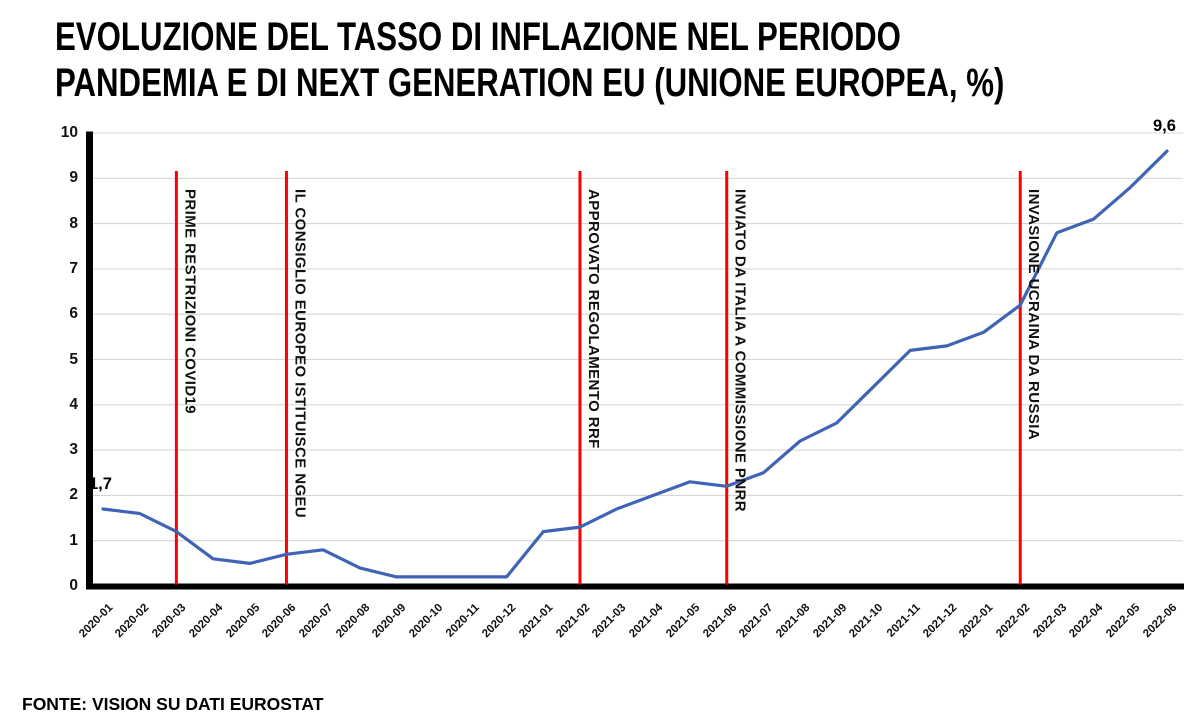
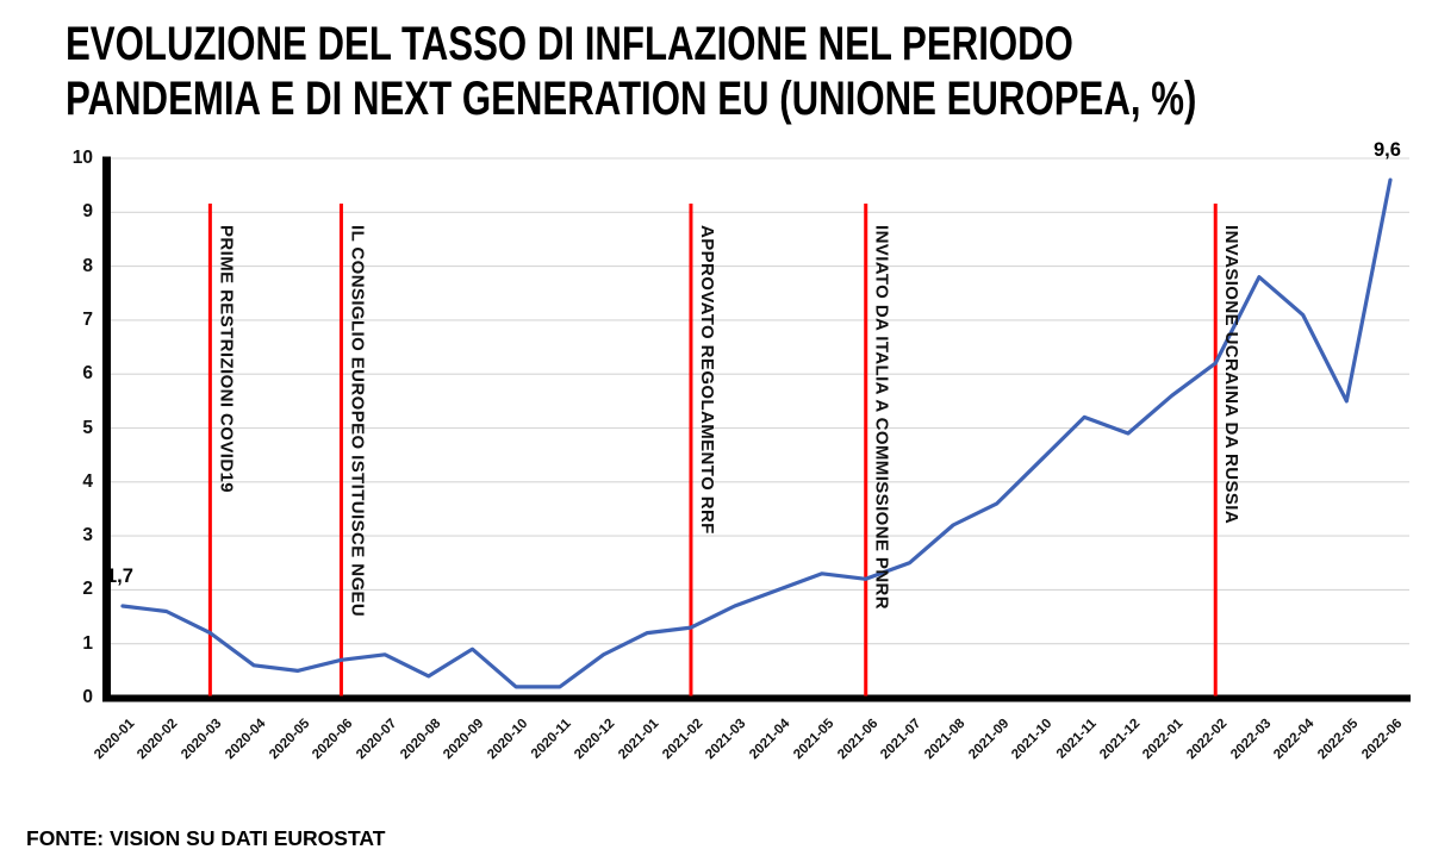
2020-09: 0.2 -> 0.9
2020-12: 0.2 -> 0.8
2021-12: 5.3 -> 4.9
2022-04: 8.1 -> 7.1
2022-05: 8.8 -> 5.5
